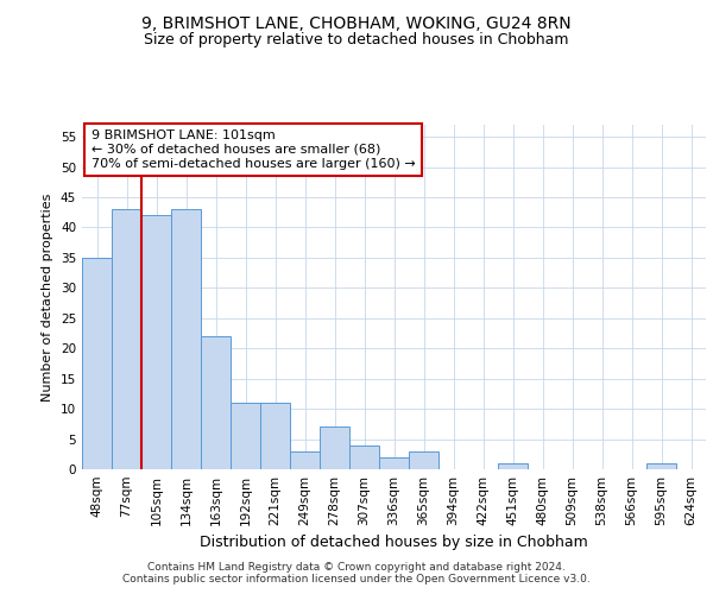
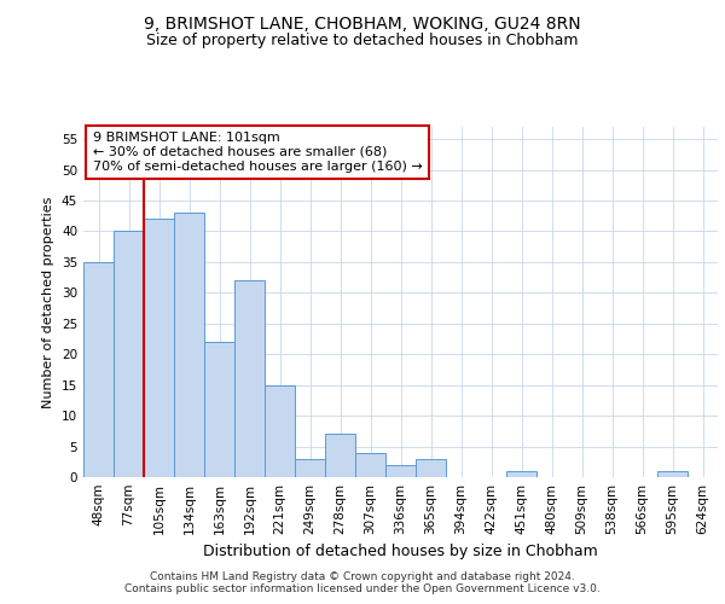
77sqm: 43 -> 40
192sqm: 11 -> 32
221sqm: 11 -> 15
